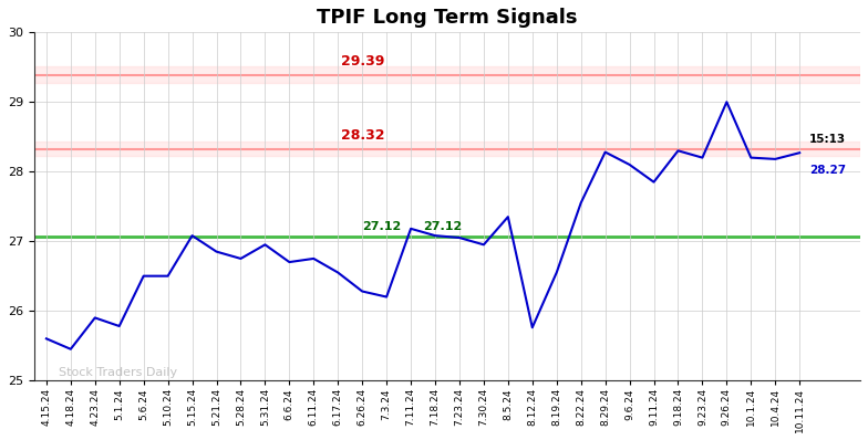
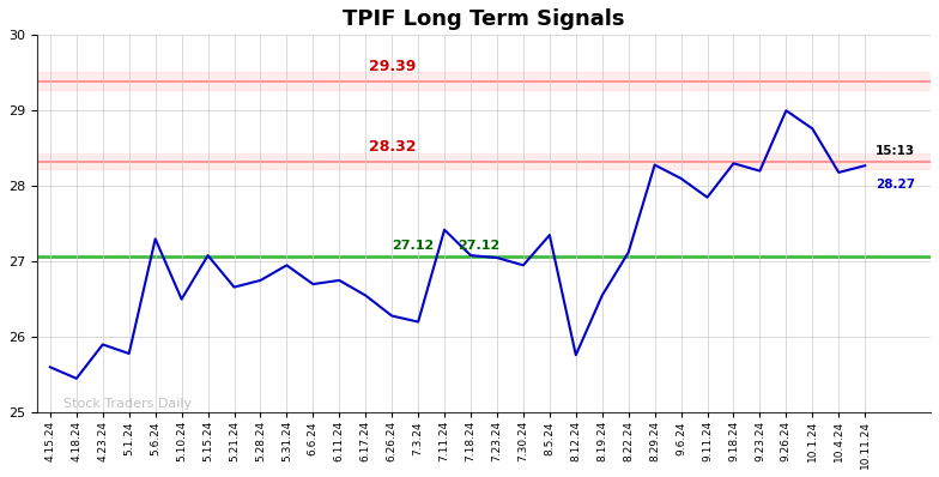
5.6.24: 26.50 -> 27.30
5.21.24: 26.85 -> 26.66
7.11.24: 27.18 -> 27.42
8.22.24: 27.55 -> 27.12
10.1.24: 28.20 -> 28.76
